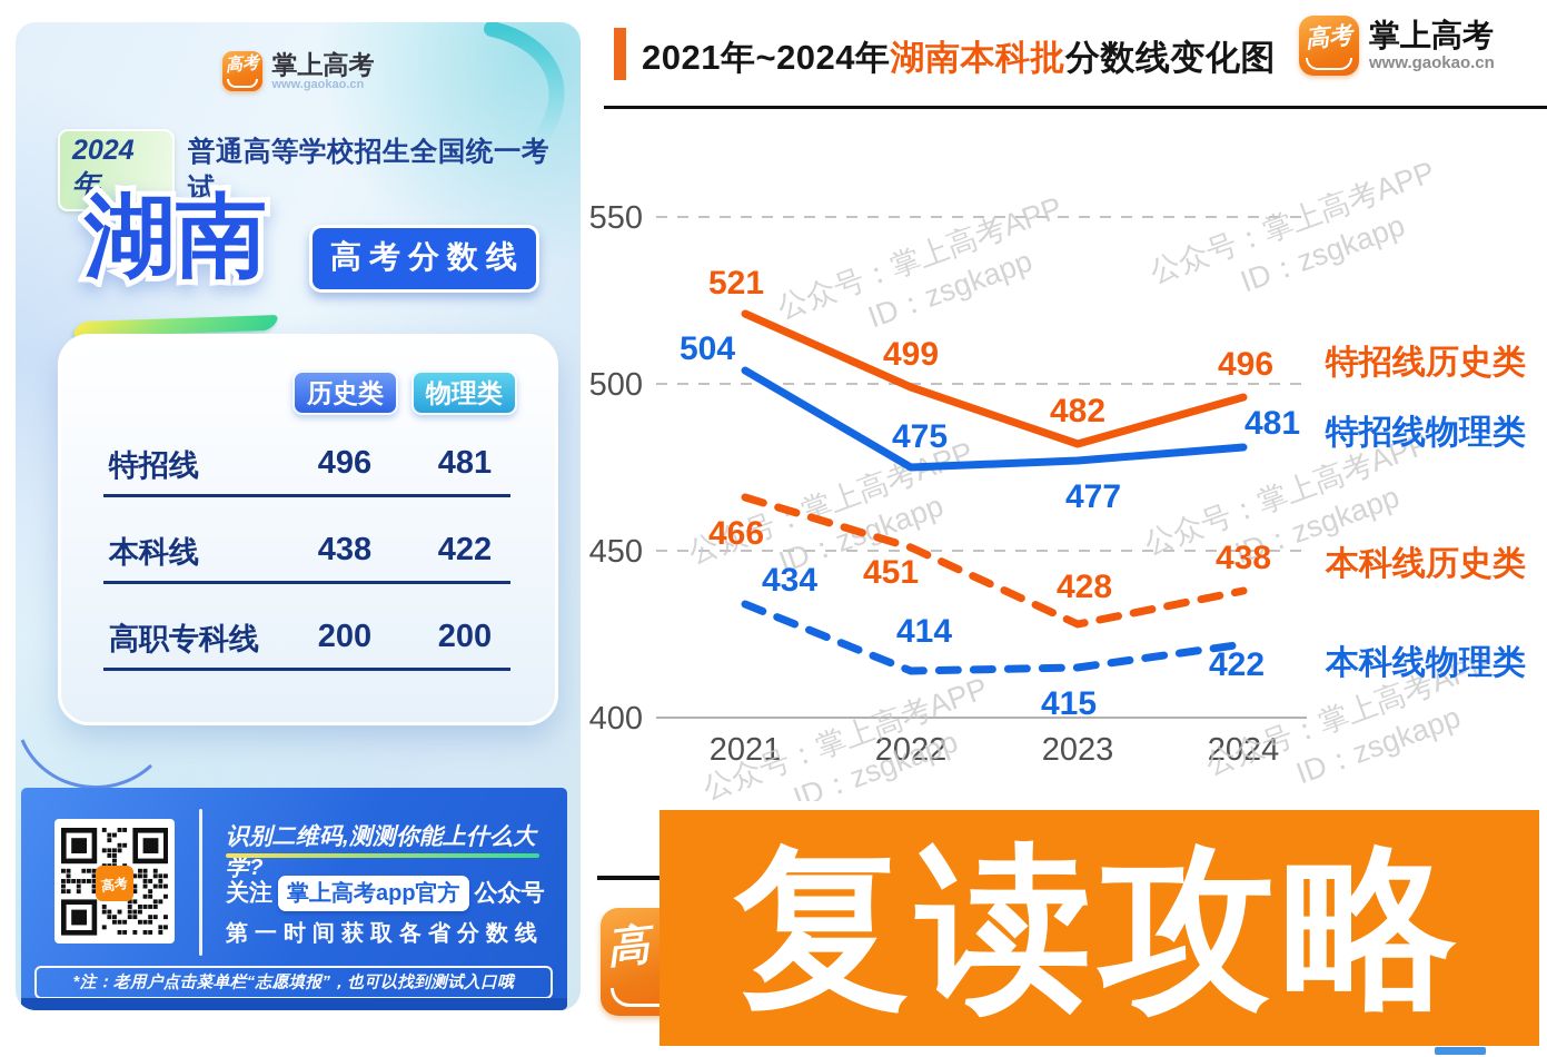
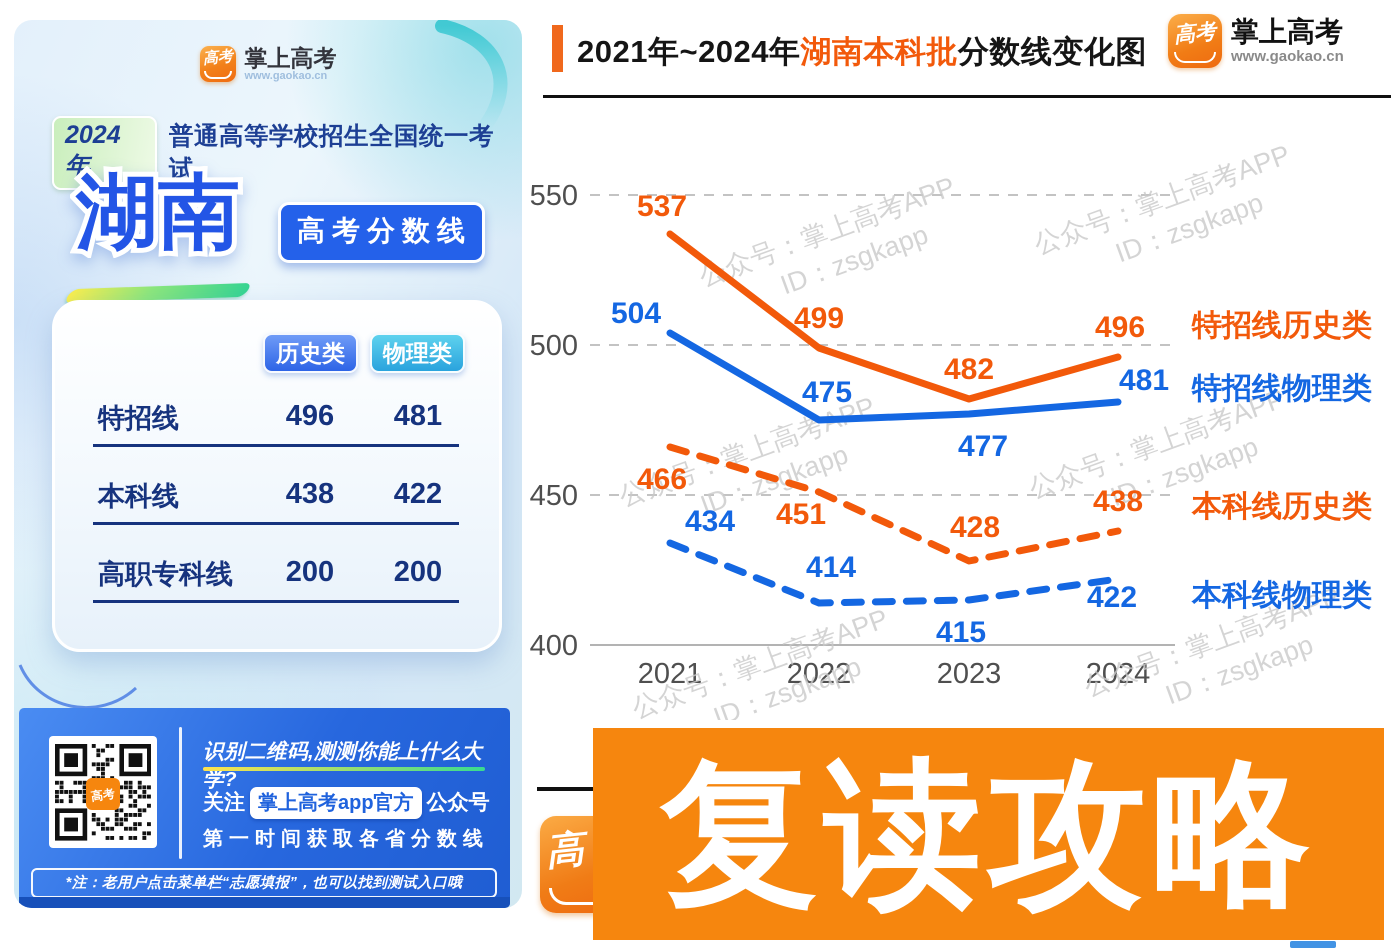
特招线历史类/2021: 521 -> 537
